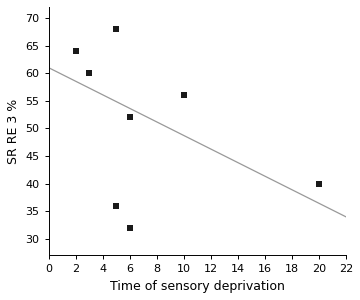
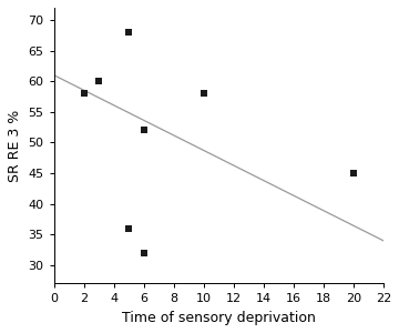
2: 64 -> 58
10: 56 -> 58
20: 40 -> 45
